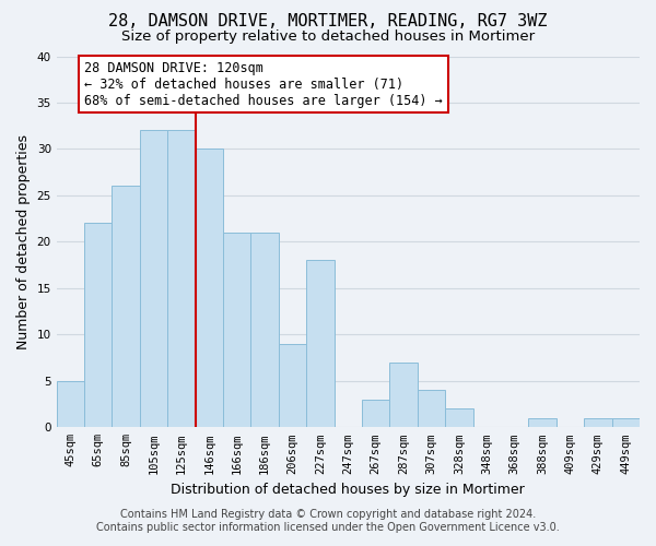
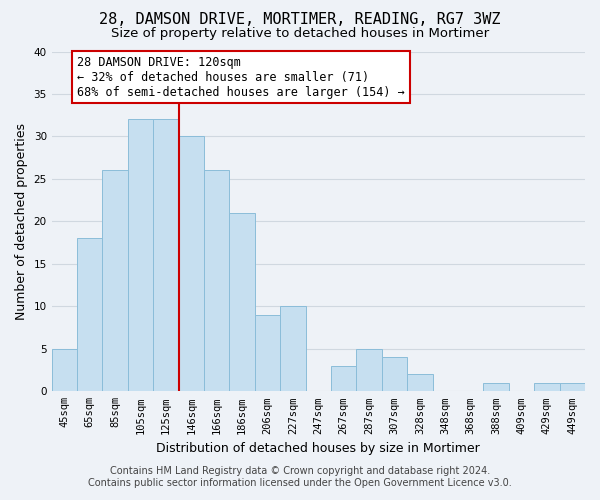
65sqm: 22 -> 18
166sqm: 21 -> 26
227sqm: 18 -> 10
287sqm: 7 -> 5
